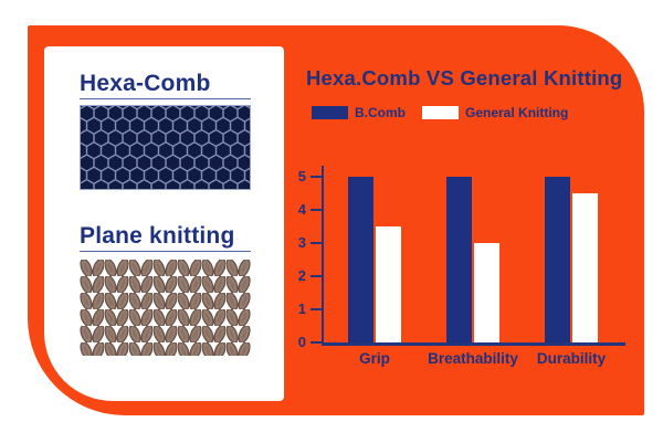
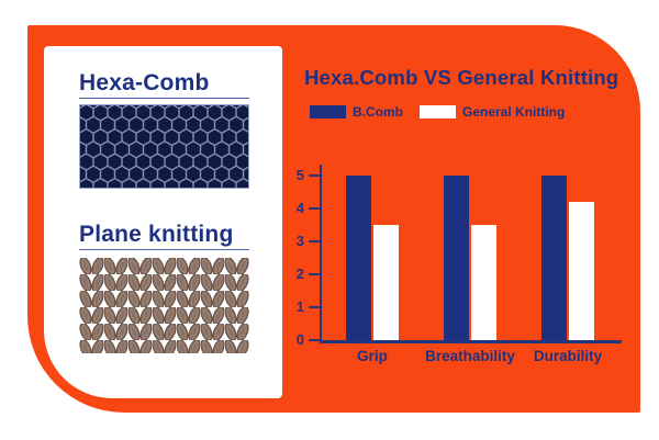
General Knitting/Breathability: 3.0 -> 3.5
General Knitting/Durability: 4.5 -> 4.2
